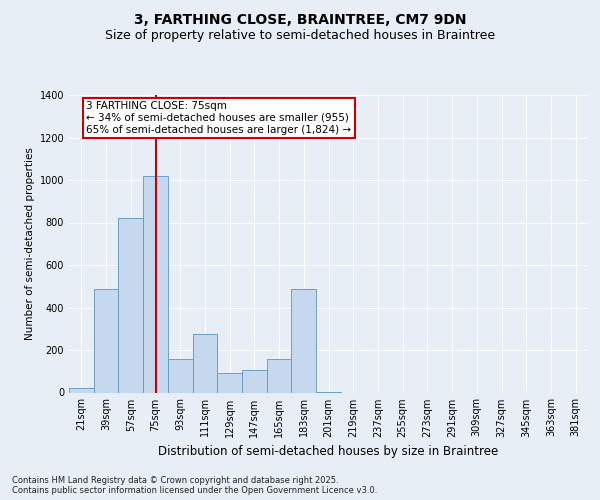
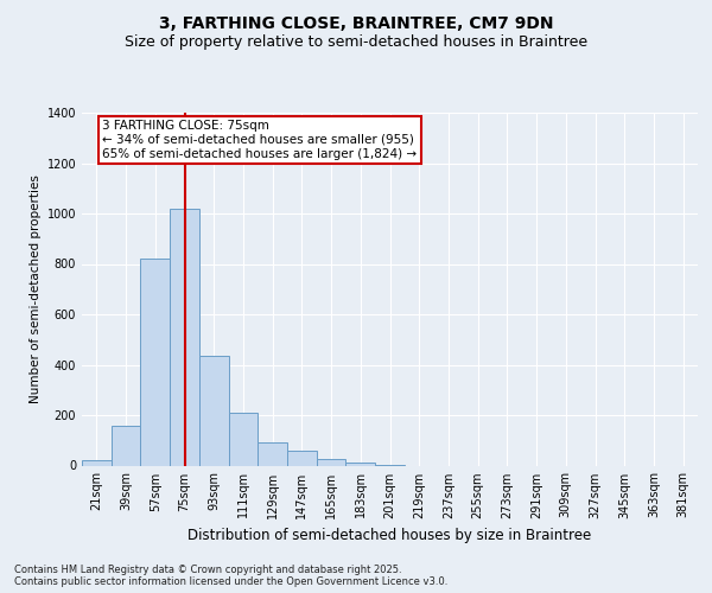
39sqm: 485 -> 160
93sqm: 160 -> 435
111sqm: 275 -> 210
147sqm: 105 -> 60
165sqm: 160 -> 25
183sqm: 485 -> 10
